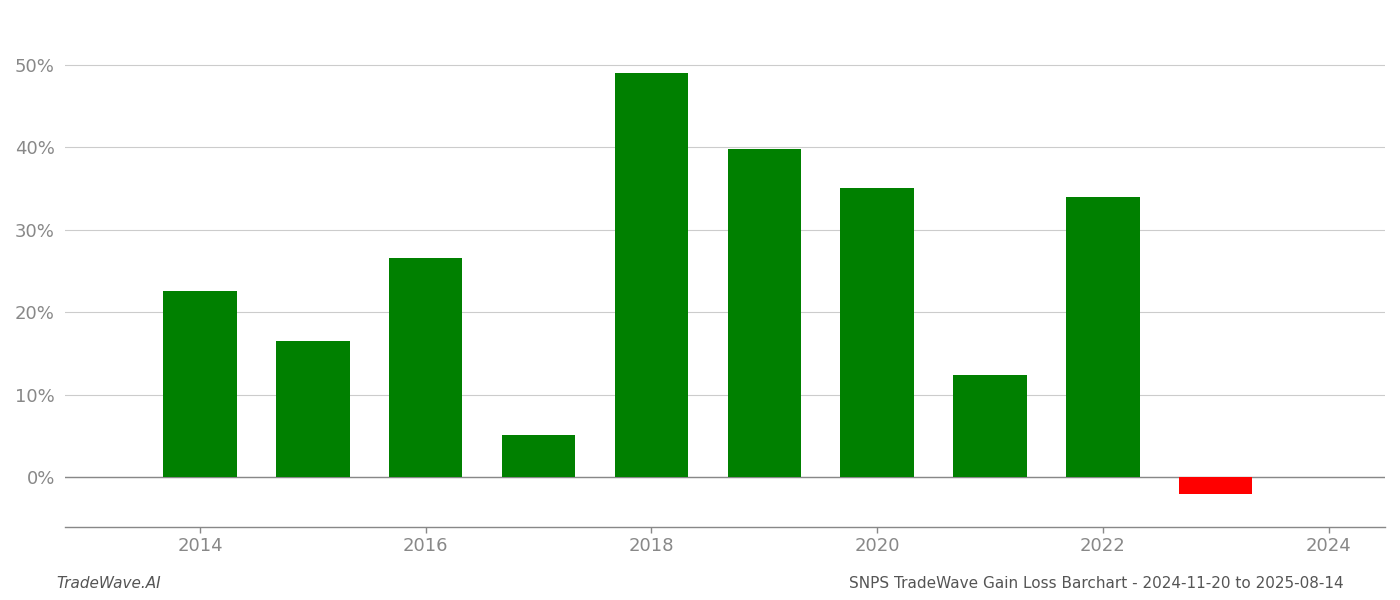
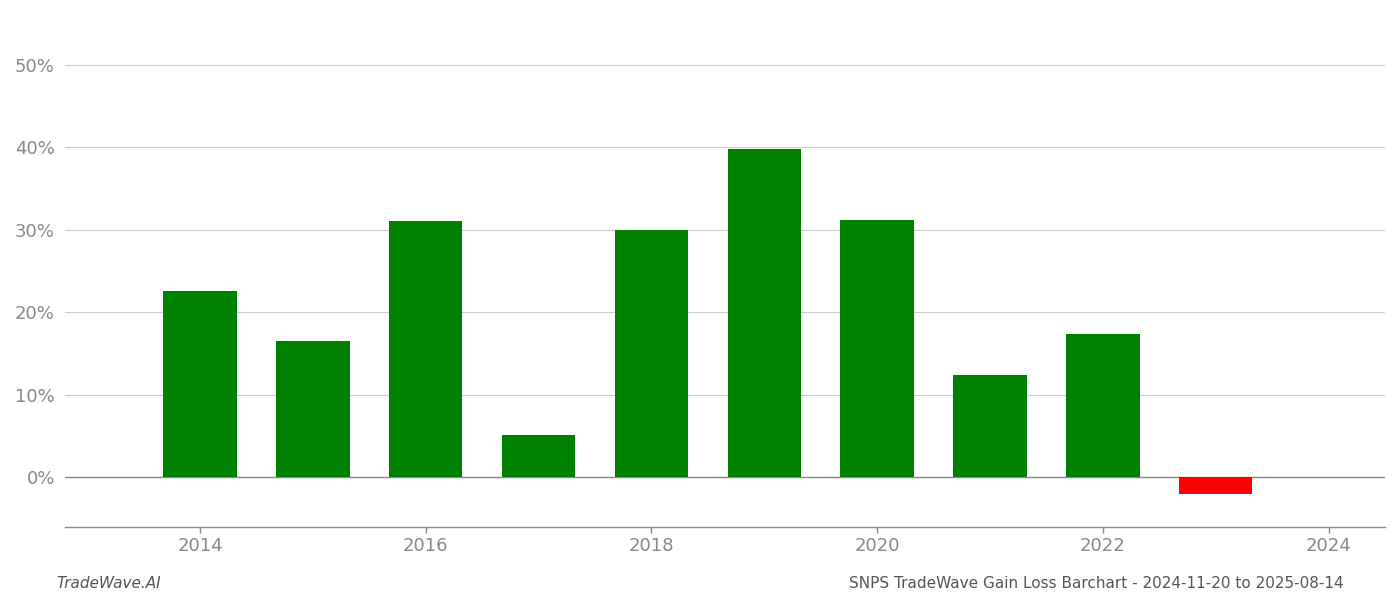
2016: 26.5% -> 31.0%
2018: 49.0% -> 30.0%
2020: 35.0% -> 31.2%
2022: 34.0% -> 17.4%
